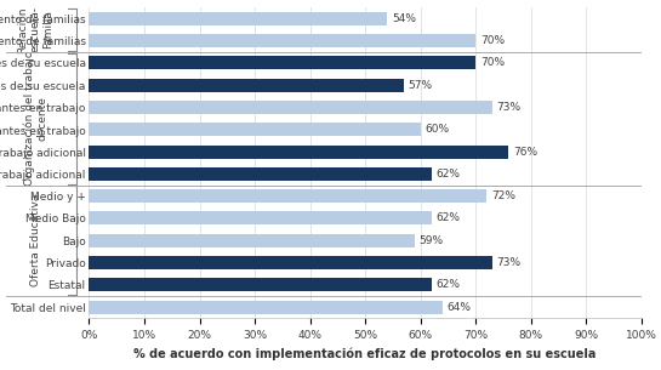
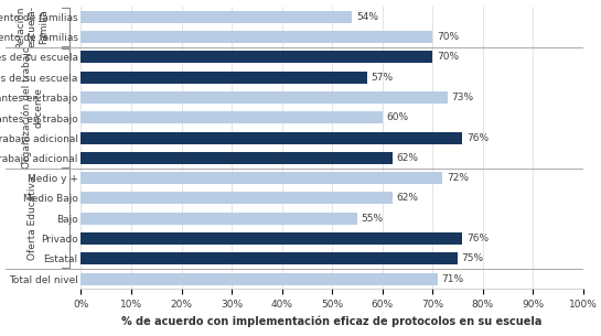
Bajo: 59% -> 55%
Privado: 73% -> 76%
Estatal: 62% -> 75%
Total del nivel: 64% -> 71%
